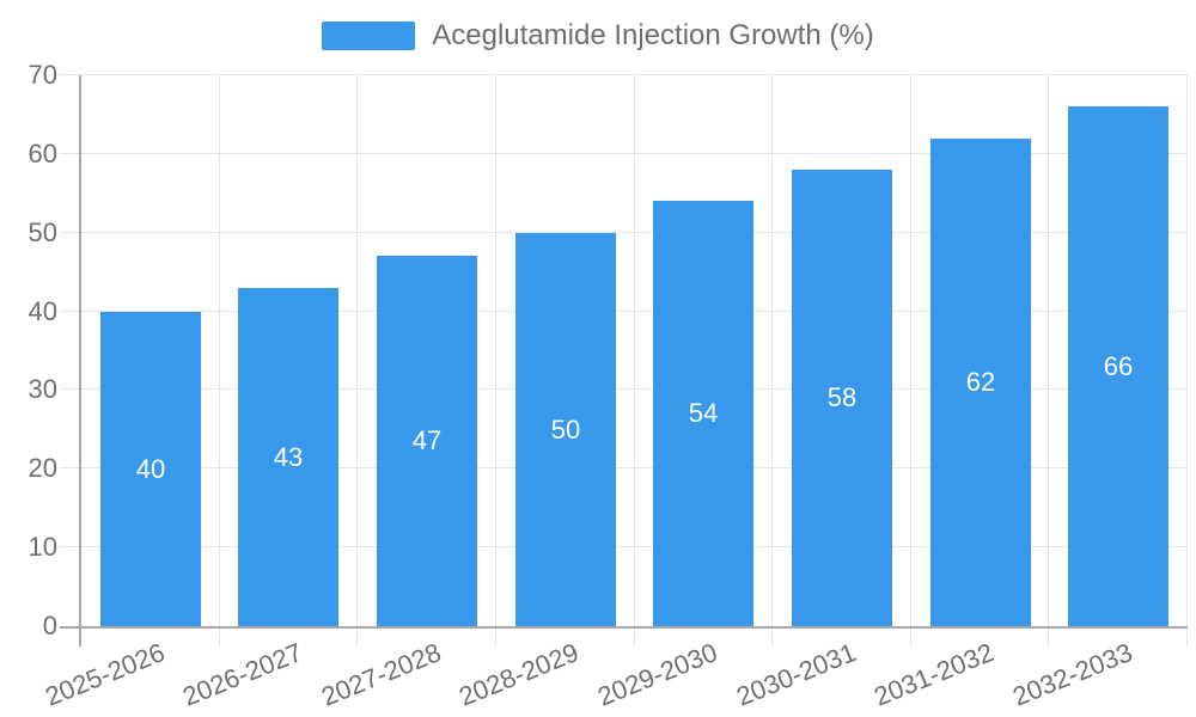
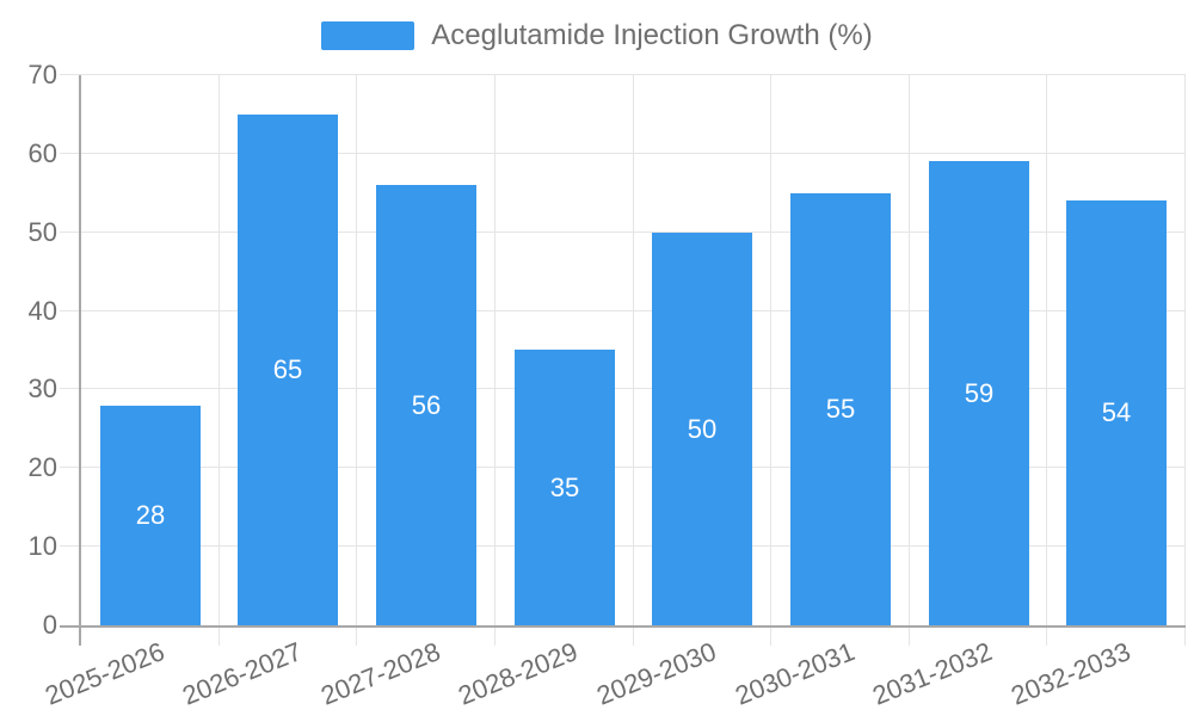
2025-2026: 40 -> 28
2026-2027: 43 -> 65
2027-2028: 47 -> 56
2028-2029: 50 -> 35
2029-2030: 54 -> 50
2030-2031: 58 -> 55
2031-2032: 62 -> 59
2032-2033: 66 -> 54
